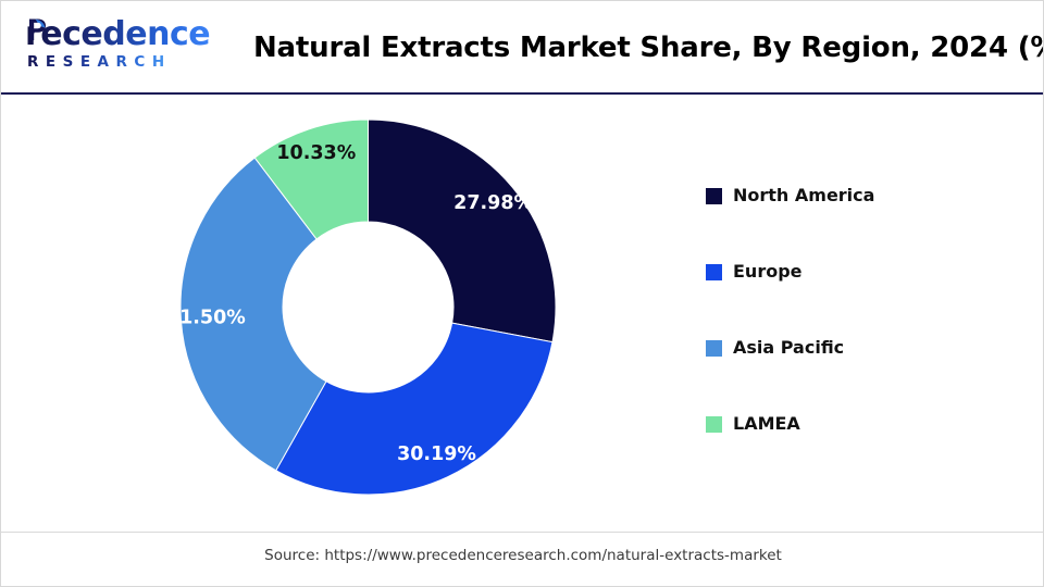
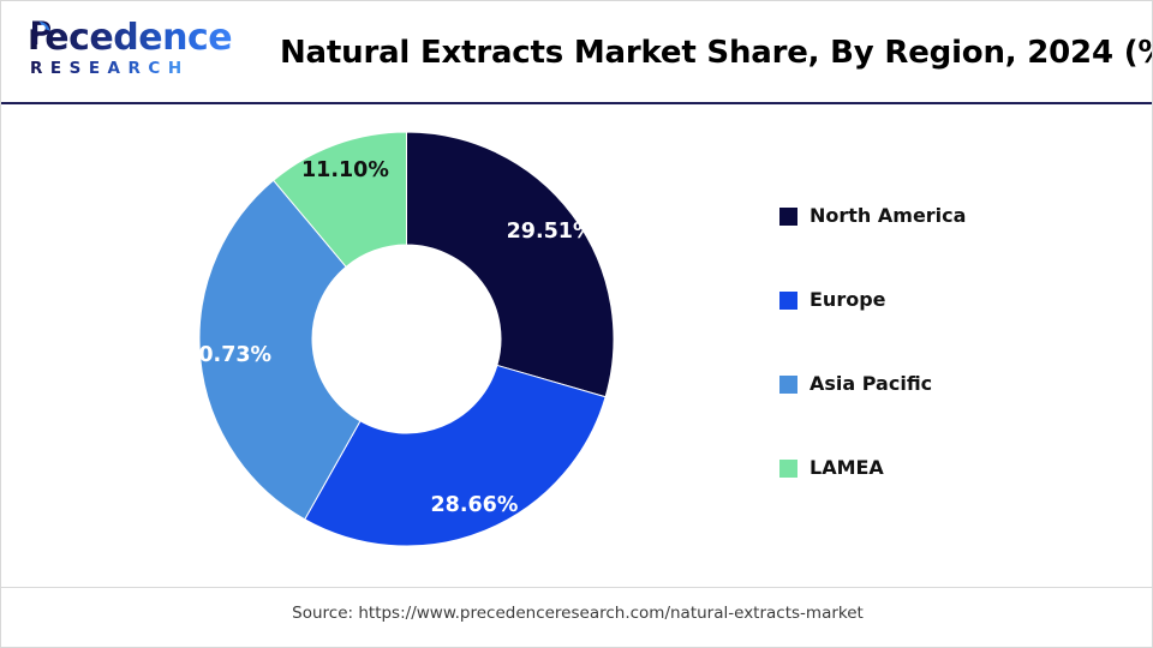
North America: 27.98% -> 29.51%
Europe: 30.19% -> 28.66%
Asia Pacific: 31.50% -> 30.73%
LAMEA: 10.33% -> 11.10%
